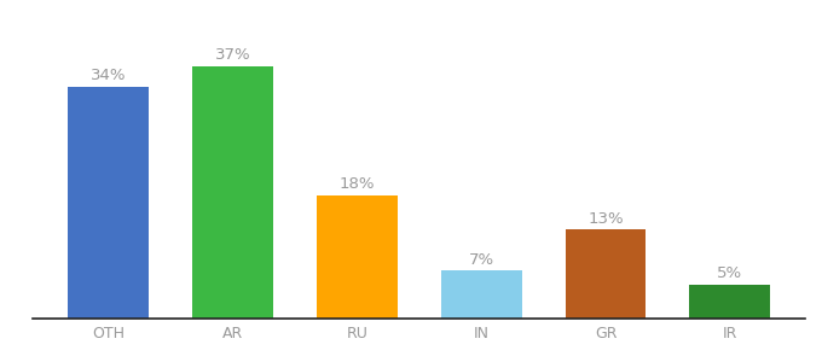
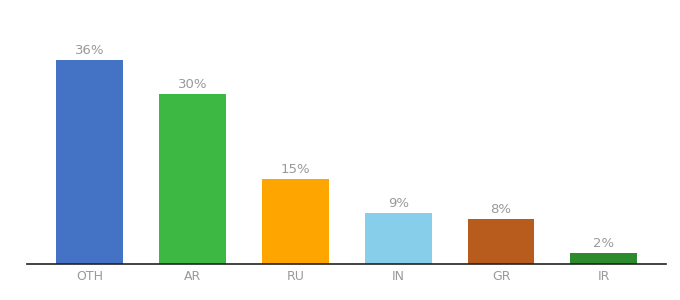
OTH: 34% -> 36%
AR: 37% -> 30%
RU: 18% -> 15%
IN: 7% -> 9%
GR: 13% -> 8%
IR: 5% -> 2%
